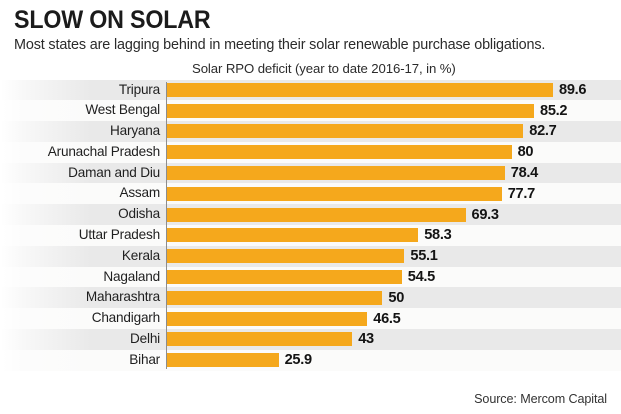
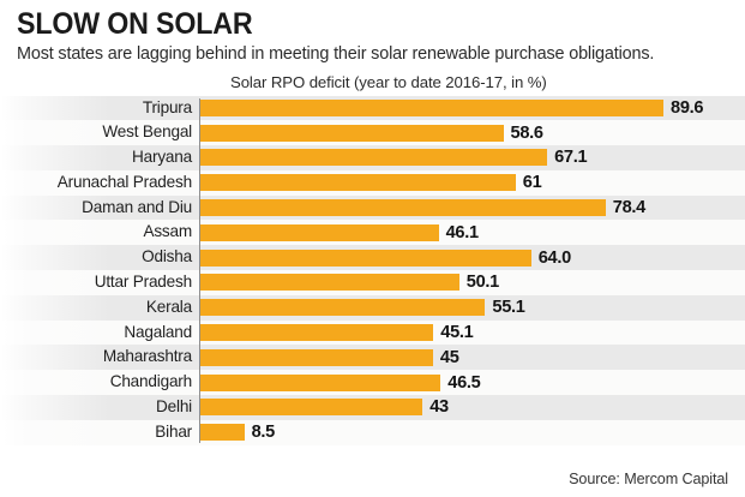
West Bengal: 85.2 -> 58.6
Haryana: 82.7 -> 67.1
Arunachal Pradesh: 80 -> 61
Assam: 77.7 -> 46.1
Odisha: 69.3 -> 64.0
Uttar Pradesh: 58.3 -> 50.1
Nagaland: 54.5 -> 45.1
Maharashtra: 50 -> 45
Bihar: 25.9 -> 8.5
